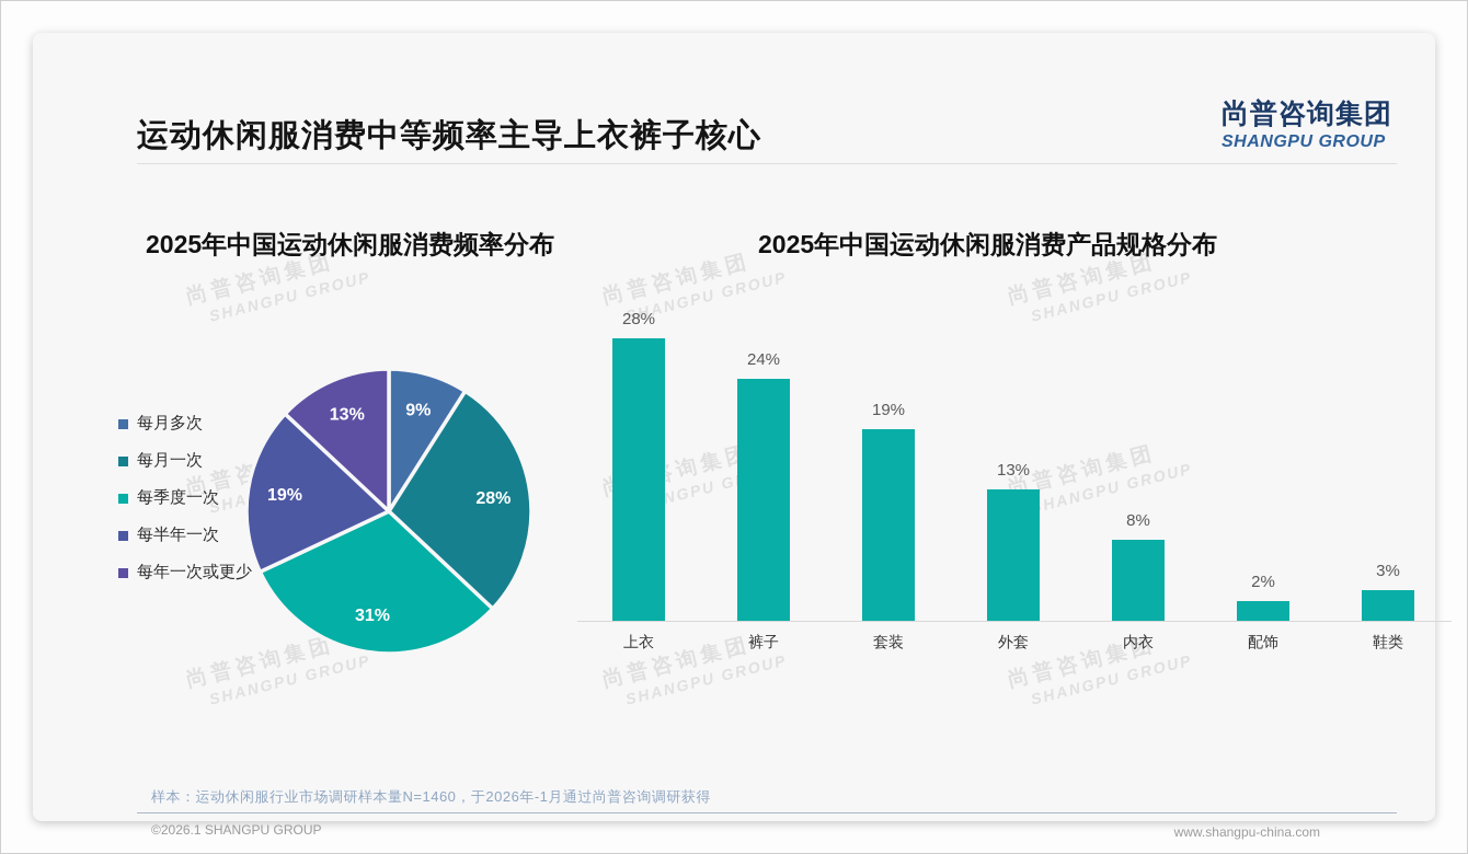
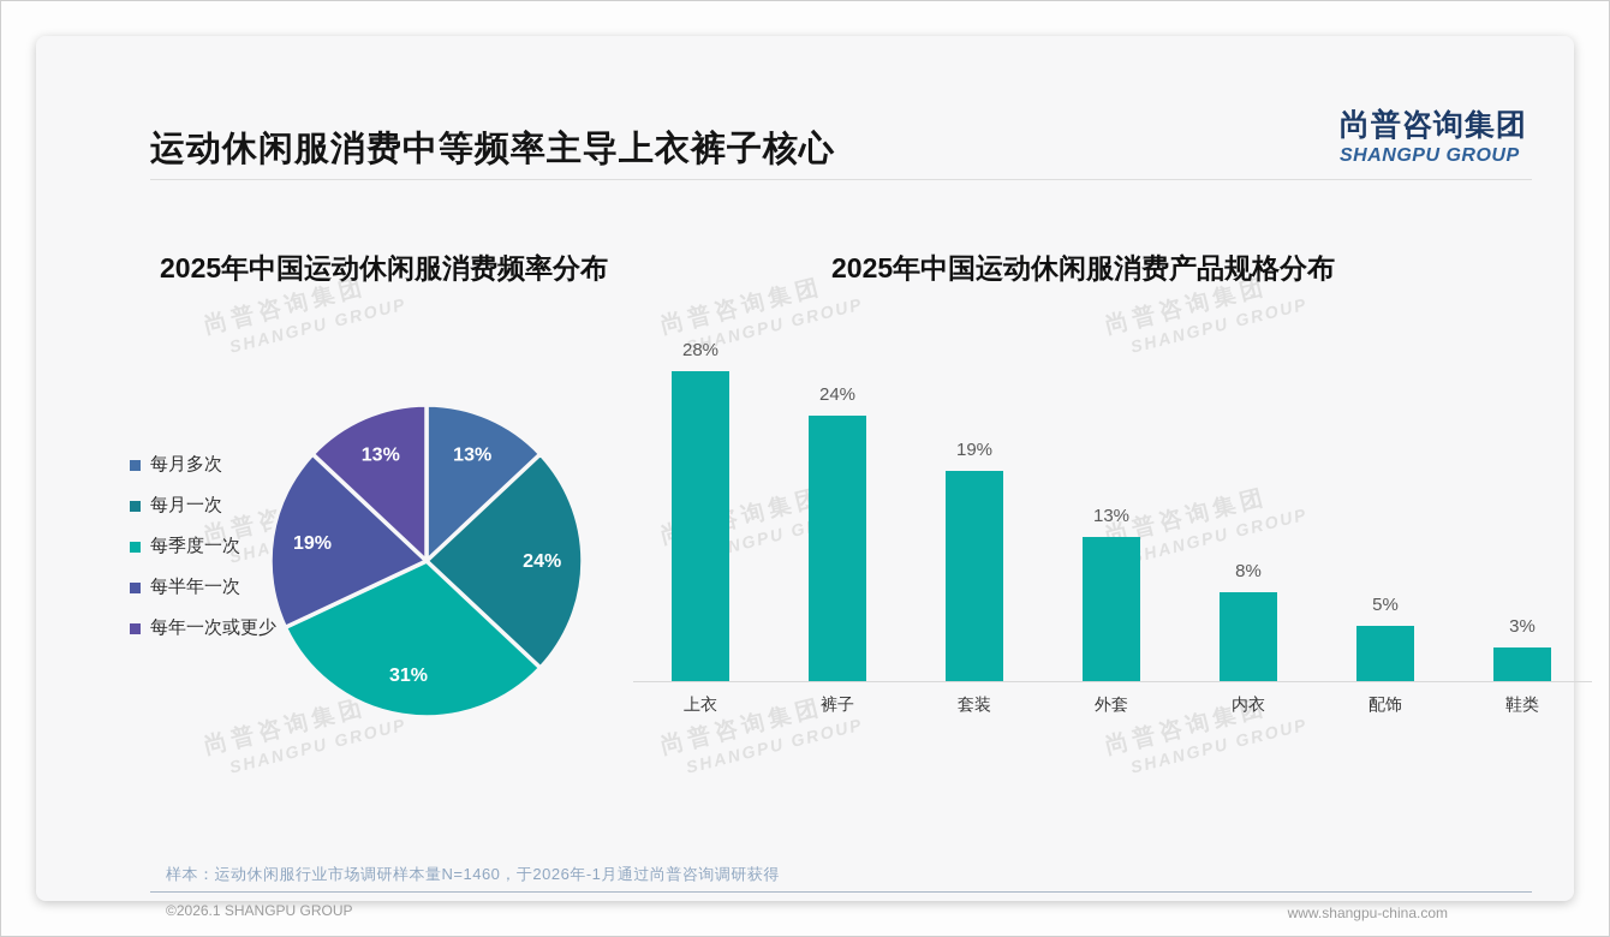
2025年中国运动休闲服消费频率分布/每月多次: 9% -> 13%
2025年中国运动休闲服消费频率分布/每月一次: 28% -> 24%
2025年中国运动休闲服消费产品规格分布/配饰: 2% -> 5%
